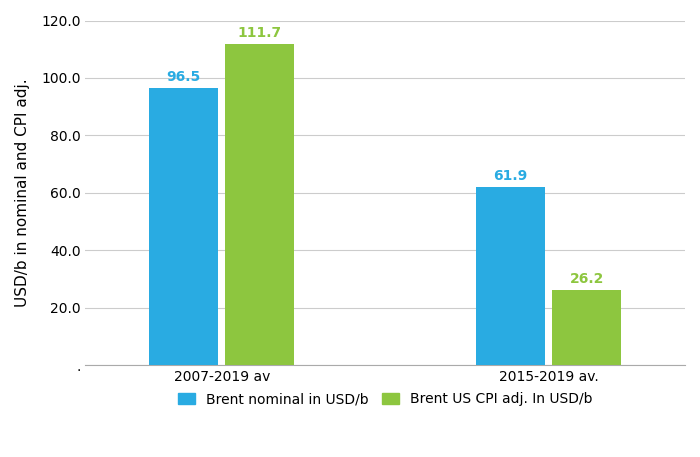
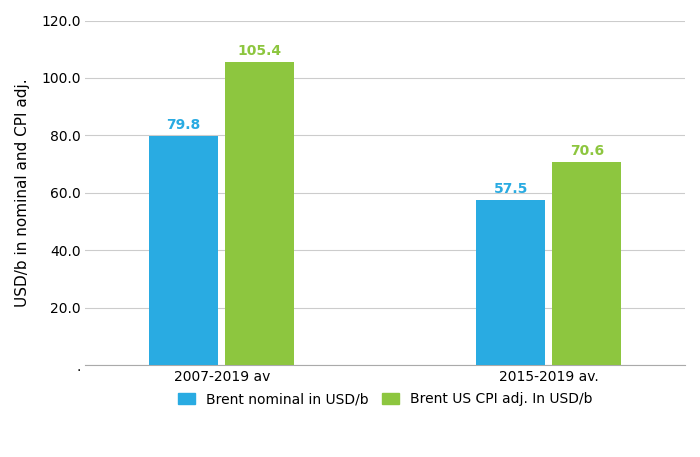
Brent nominal in USD/b/2007-2019 av: 96.5 -> 79.8
Brent US CPI adj. In USD/b/2007-2019 av: 111.7 -> 105.4
Brent nominal in USD/b/2015-2019 av.: 61.9 -> 57.5
Brent US CPI adj. In USD/b/2015-2019 av.: 26.2 -> 70.6
